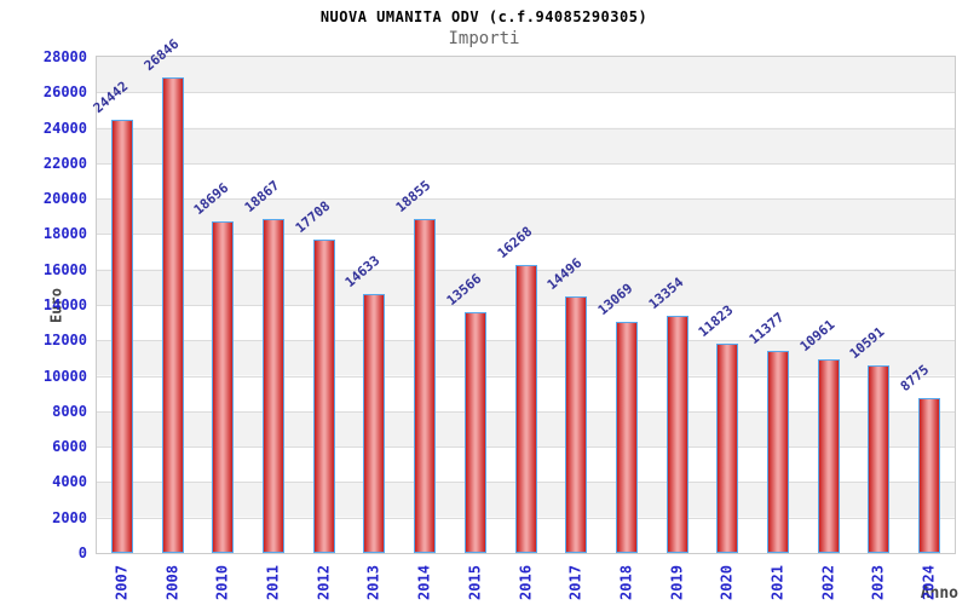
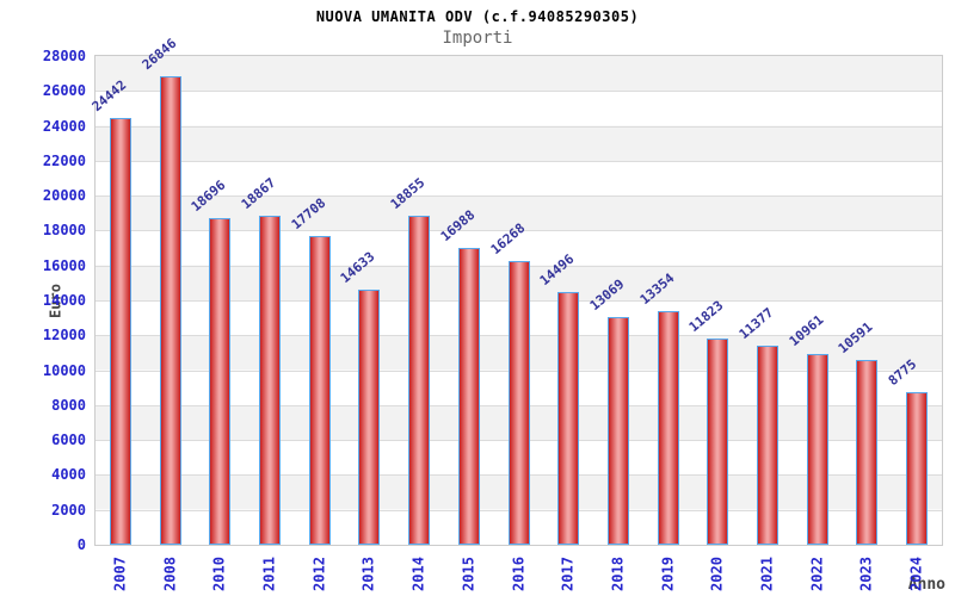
2015: 13566 -> 16988
